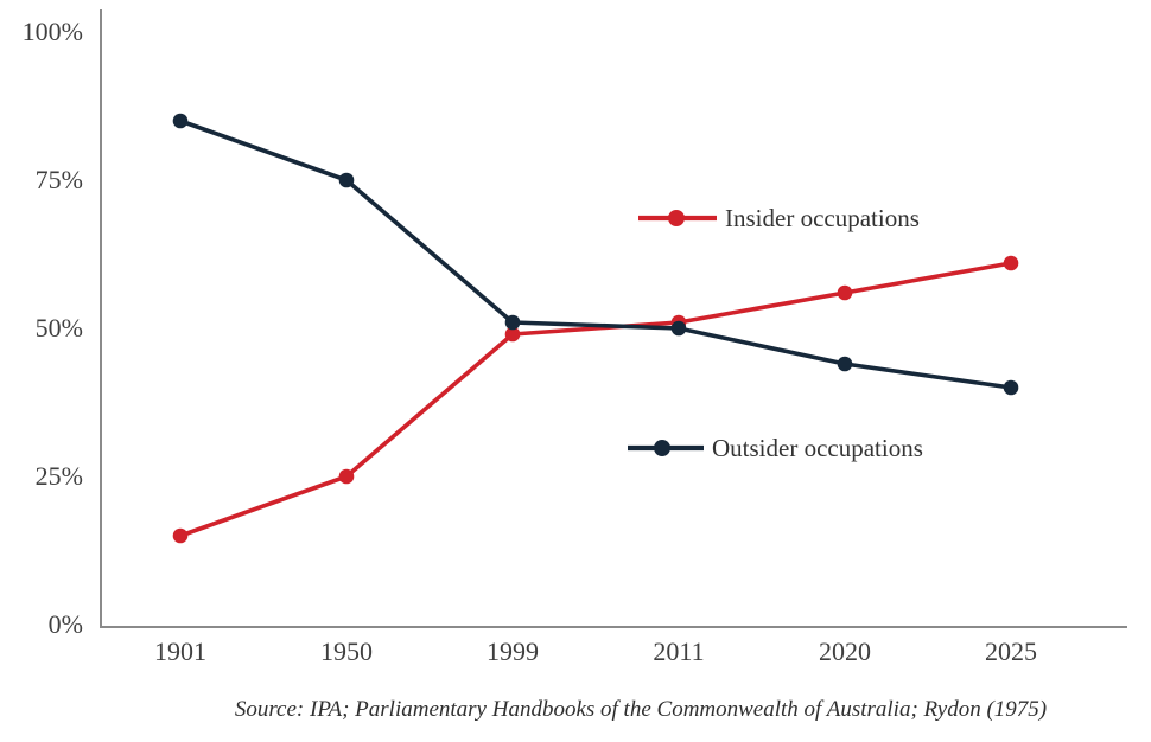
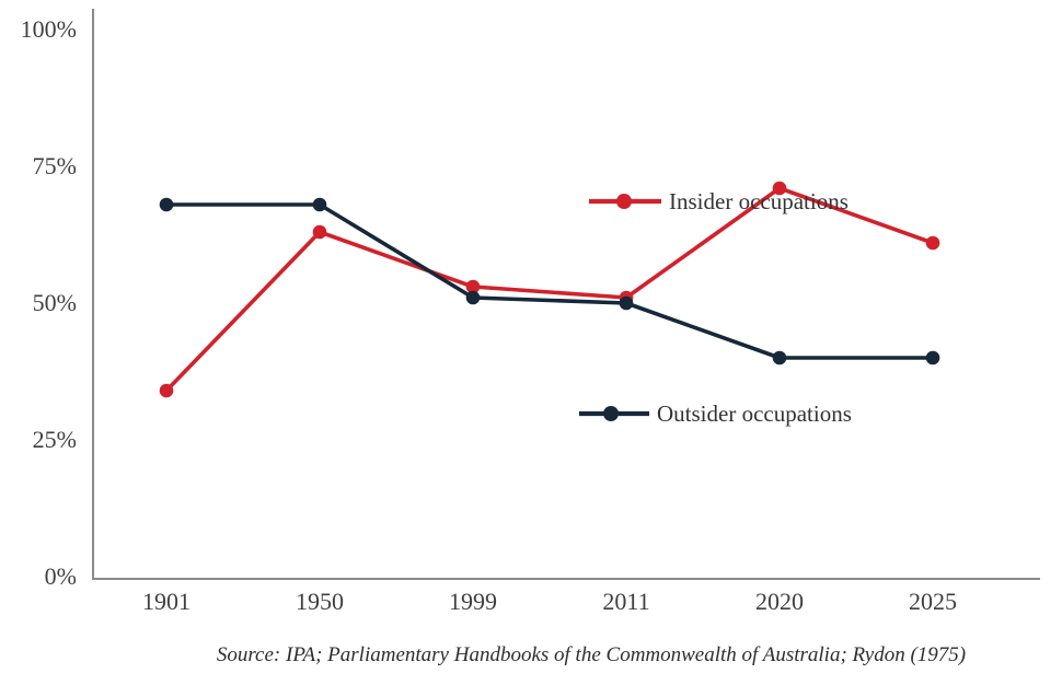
Insider occupations/1901: 15% -> 34%
Outsider occupations/1901: 85% -> 68%
Insider occupations/1950: 25% -> 63%
Outsider occupations/1950: 75% -> 68%
Insider occupations/1999: 49% -> 53%
Insider occupations/2020: 56% -> 71%
Outsider occupations/2020: 44% -> 40%
